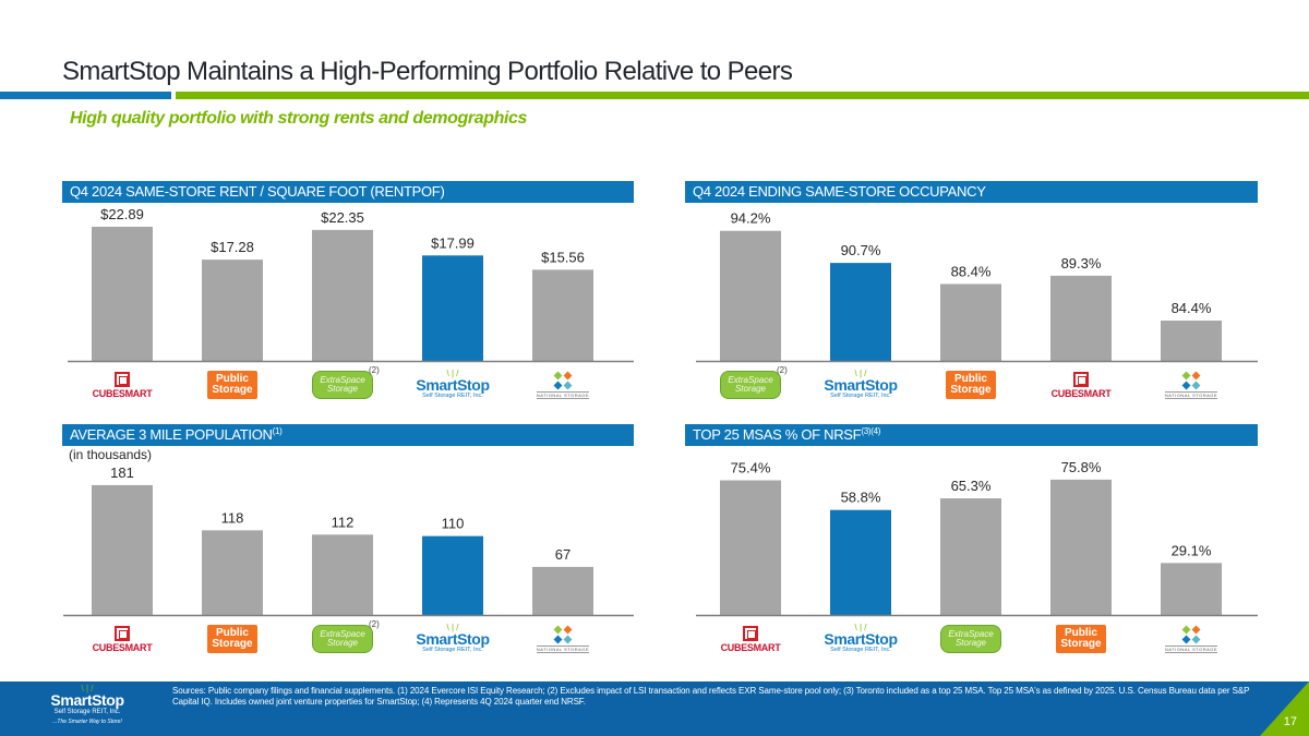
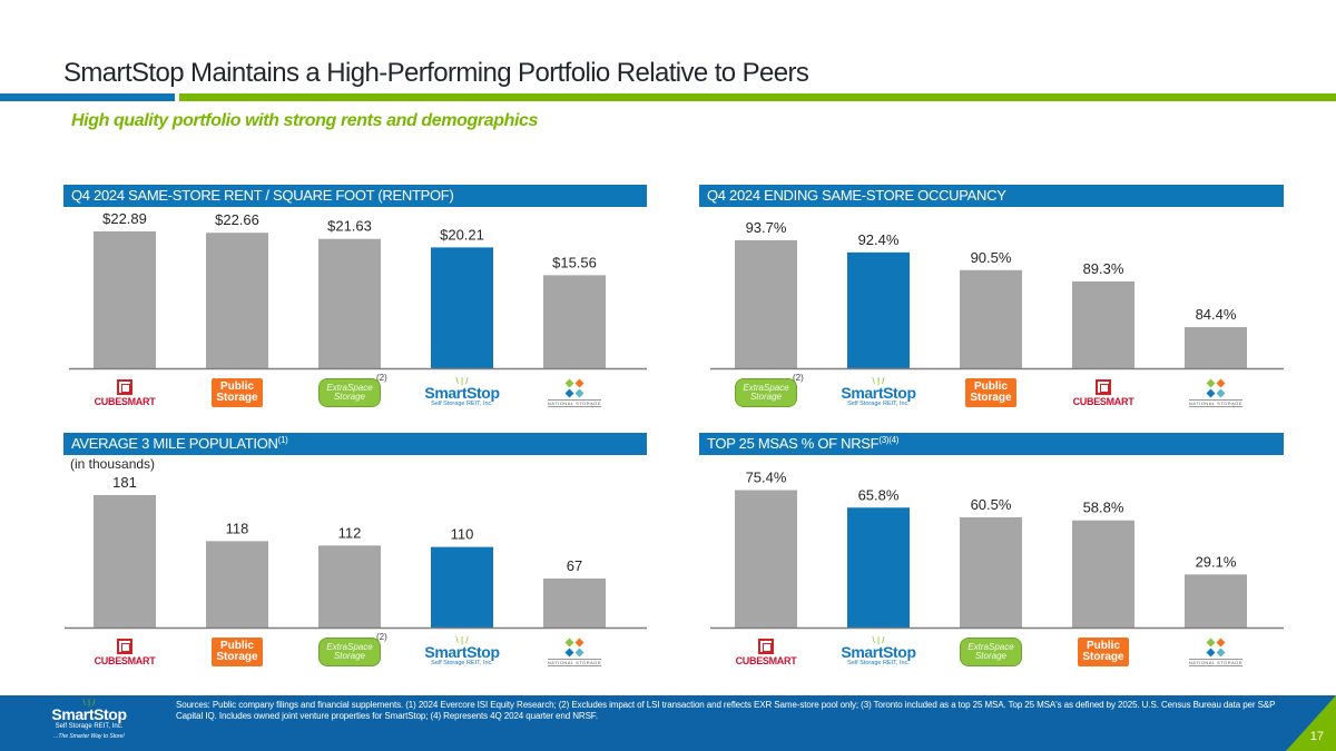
Q4 2024 SAME-STORE RENT / SQUARE FOOT (RENTPOF)/Public Storage: $17.28 -> $22.66
Q4 2024 SAME-STORE RENT / SQUARE FOOT (RENTPOF)/Extra Space Storage: $22.35 -> $21.63
Q4 2024 SAME-STORE RENT / SQUARE FOOT (RENTPOF)/SmartStop: $17.99 -> $20.21
Q4 2024 ENDING SAME-STORE OCCUPANCY/Extra Space Storage: 94.2% -> 93.7%
Q4 2024 ENDING SAME-STORE OCCUPANCY/SmartStop: 90.7% -> 92.4%
Q4 2024 ENDING SAME-STORE OCCUPANCY/Public Storage: 88.4% -> 90.5%
TOP 25 MSAS % OF NRSF/SmartStop: 58.8% -> 65.8%
TOP 25 MSAS % OF NRSF/Extra Space Storage: 65.3% -> 60.5%
TOP 25 MSAS % OF NRSF/Public Storage: 75.8% -> 58.8%
